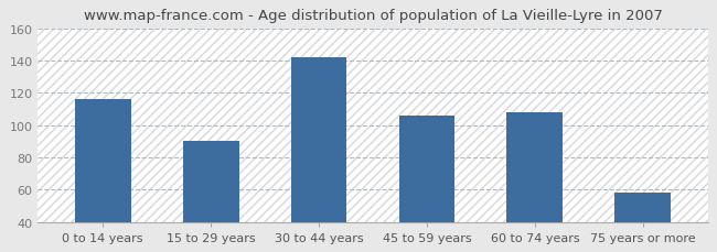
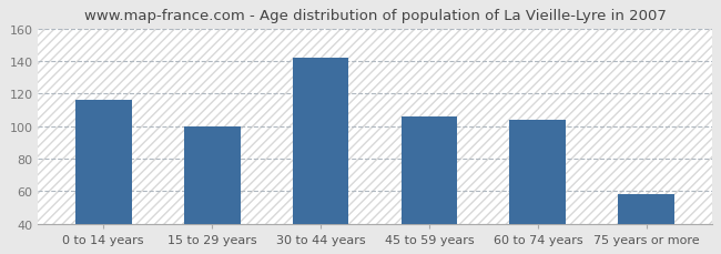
15 to 29 years: 90 -> 100
60 to 74 years: 108 -> 104
